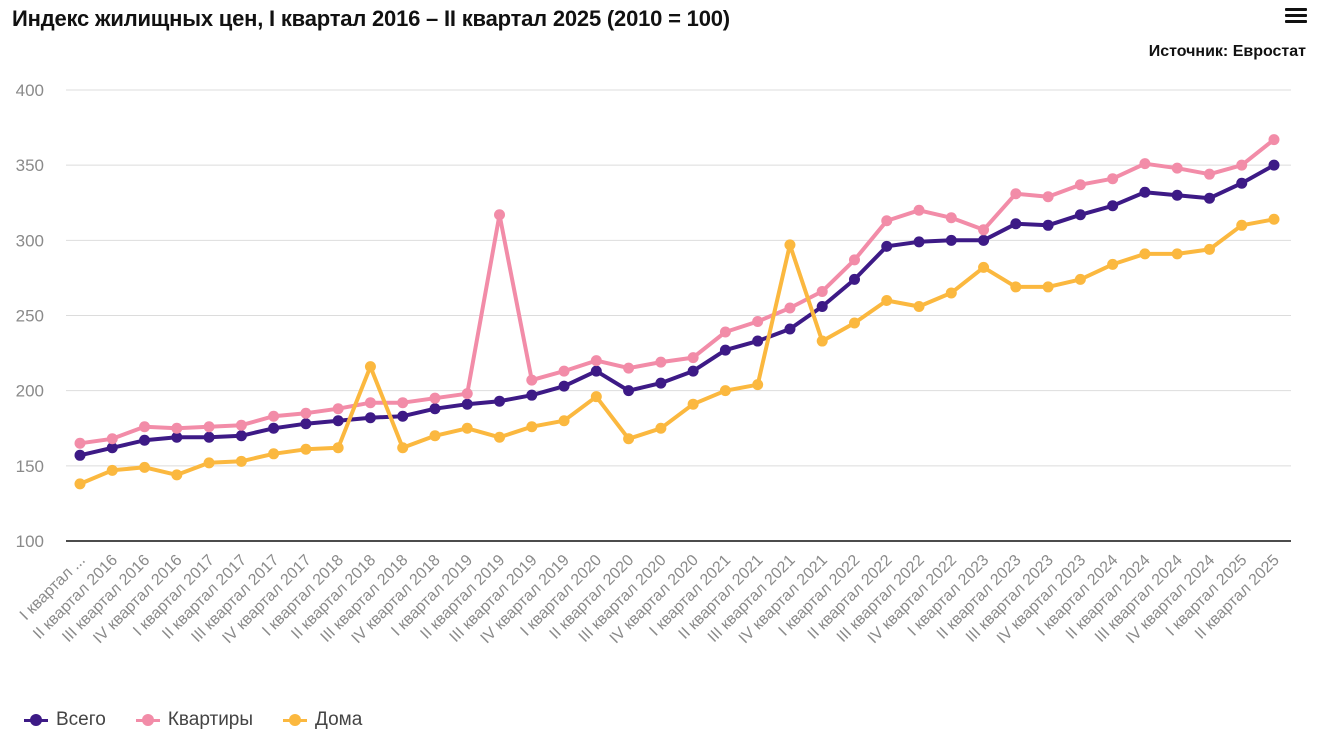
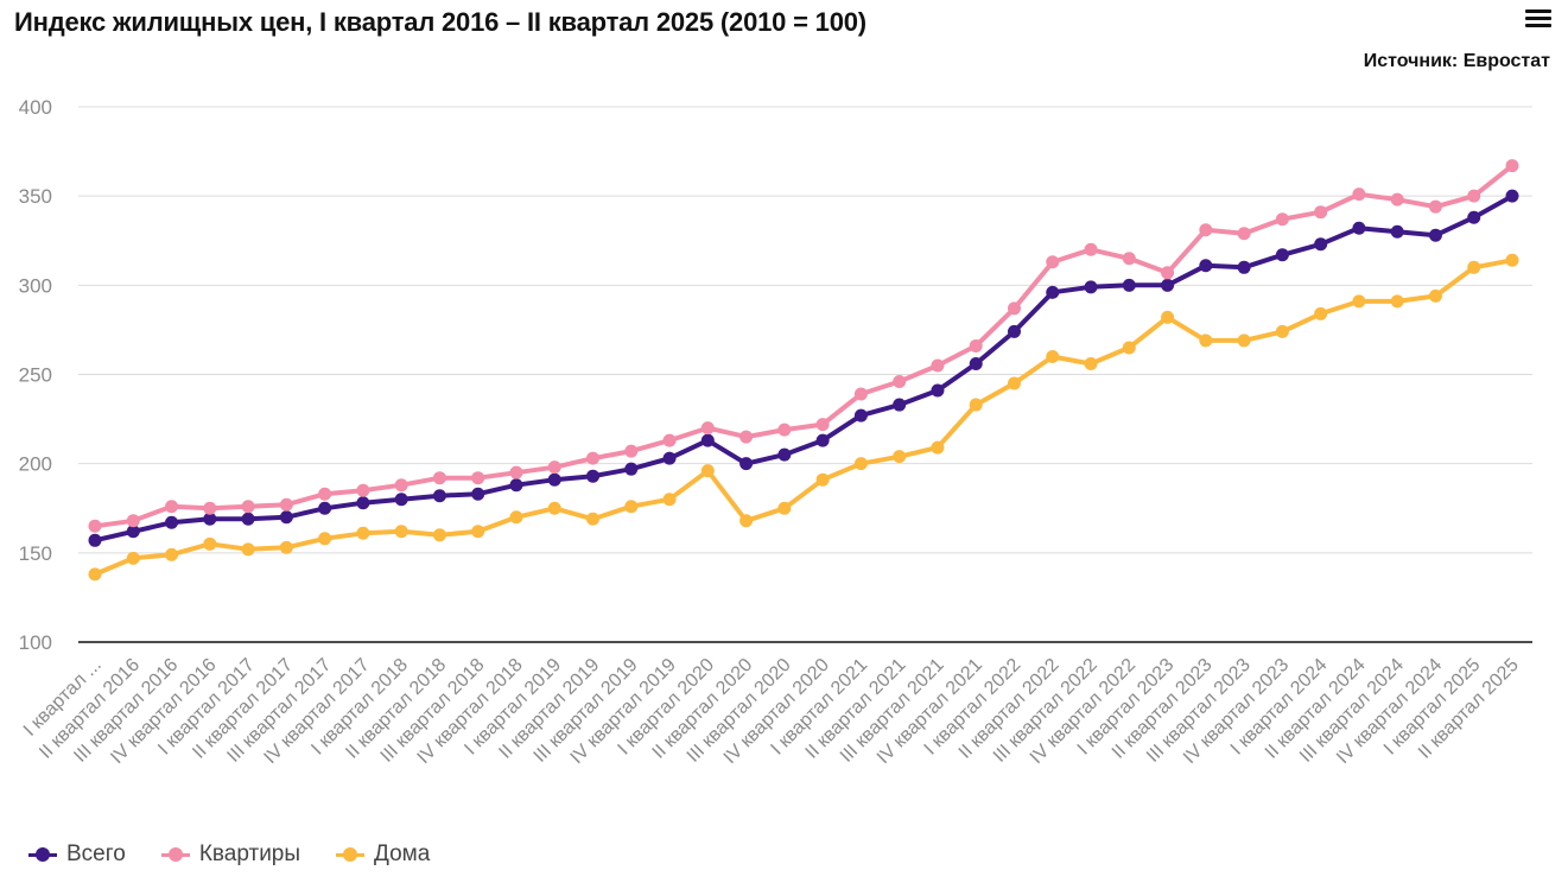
Дома/IV квартал 2016: 144 -> 155
Дома/II квартал 2018: 216 -> 160
Квартиры/II квартал 2019: 317 -> 203
Дома/III квартал 2021: 297 -> 209
